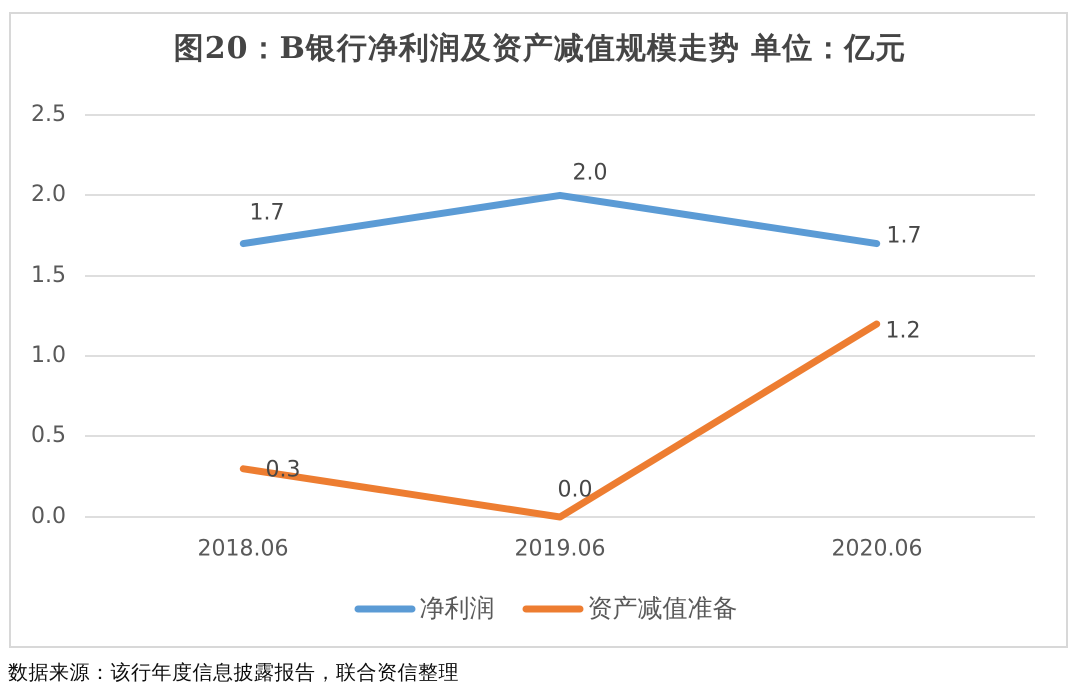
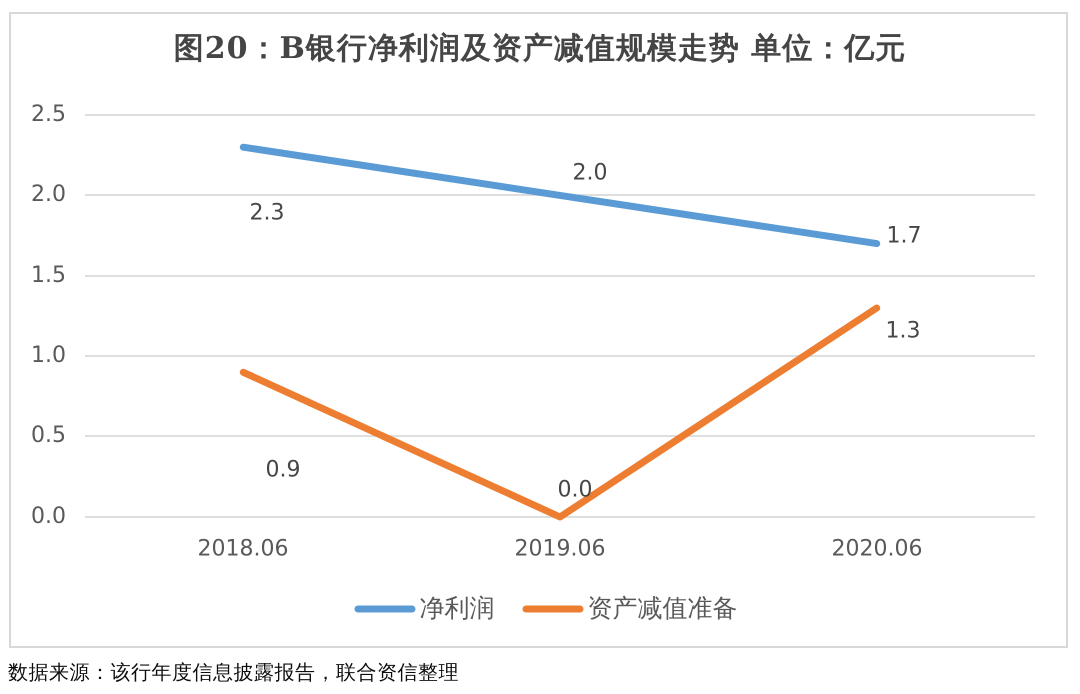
净利润/2018.06: 1.7 -> 2.3
资产减值准备/2018.06: 0.3 -> 0.9
资产减值准备/2020.06: 1.2 -> 1.3
